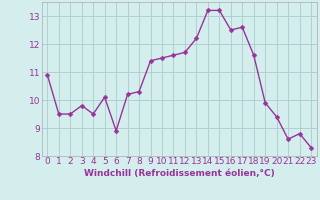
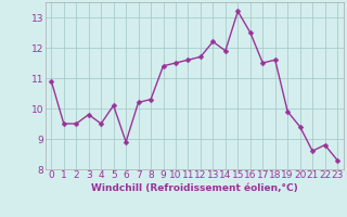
14: 13.2 -> 11.9
17: 12.6 -> 11.5
